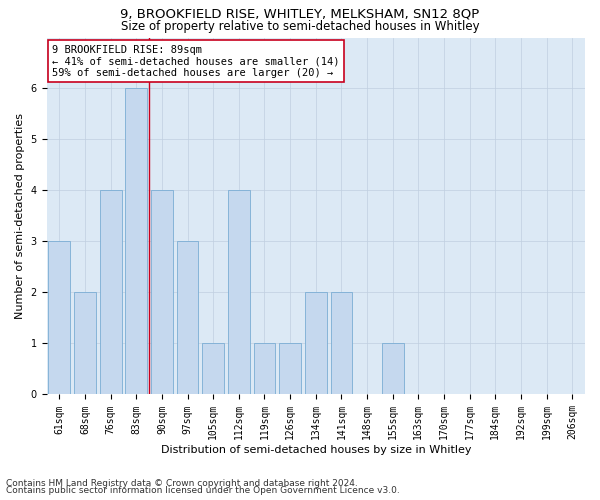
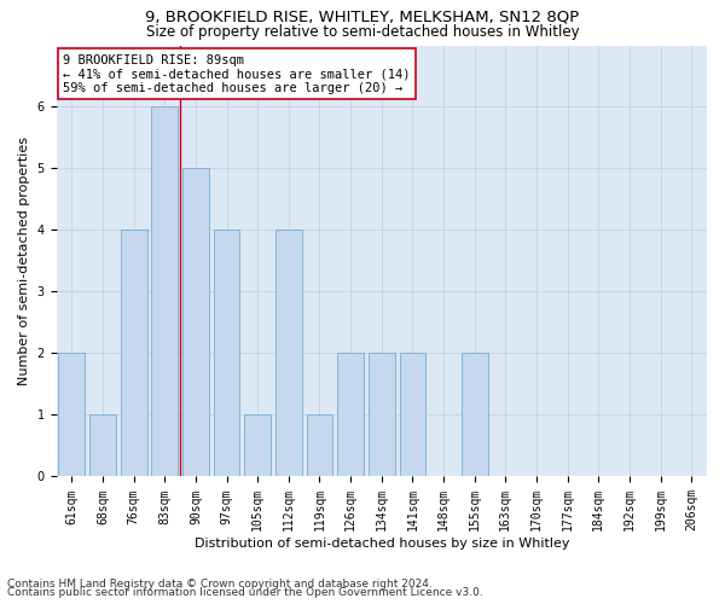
61sqm: 3 -> 2
68sqm: 2 -> 1
90sqm: 4 -> 5
97sqm: 3 -> 4
126sqm: 1 -> 2
155sqm: 1 -> 2
